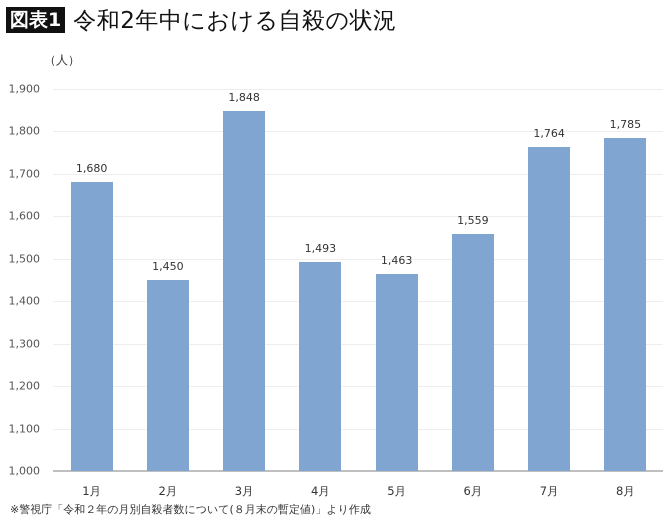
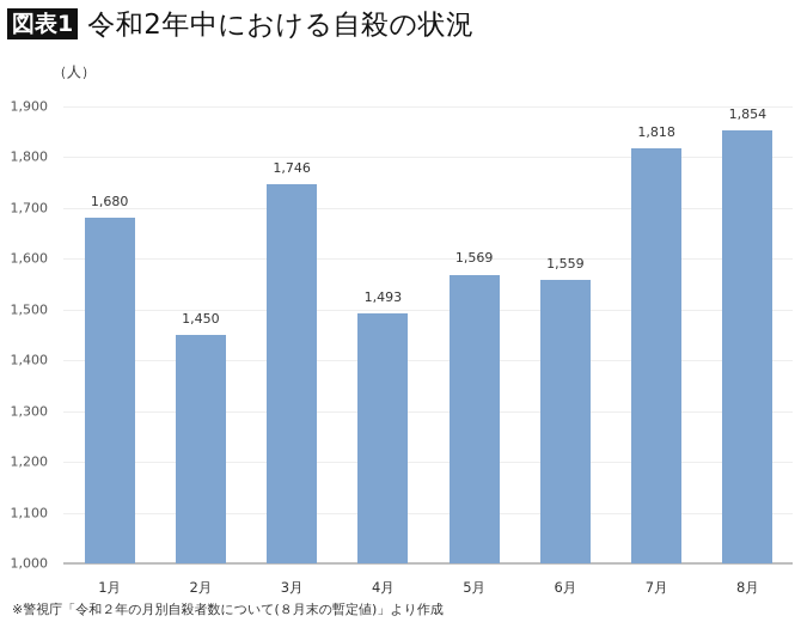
3月: 1,848 -> 1,746
5月: 1,463 -> 1,569
7月: 1,764 -> 1,818
8月: 1,785 -> 1,854
